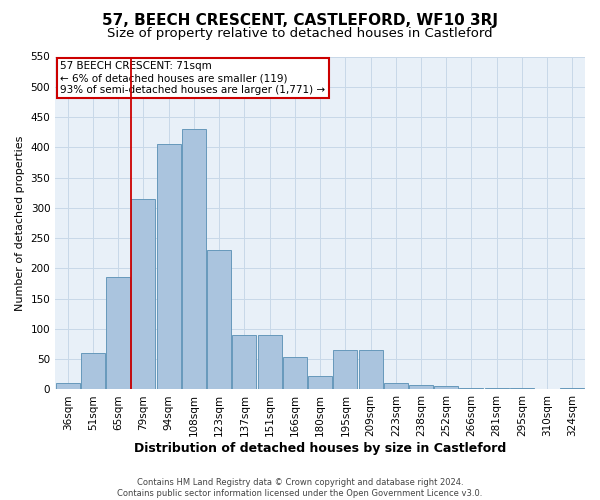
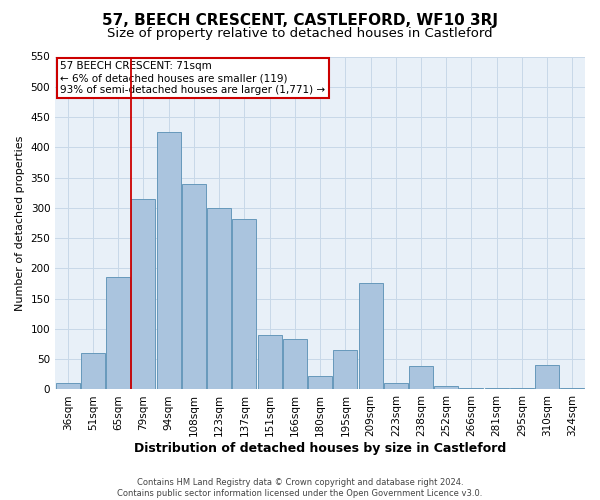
94sqm: 405 -> 426
108sqm: 430 -> 340
123sqm: 230 -> 300
137sqm: 90 -> 282
166sqm: 53 -> 84
209sqm: 65 -> 176
238sqm: 8 -> 38
310sqm: 1 -> 40
